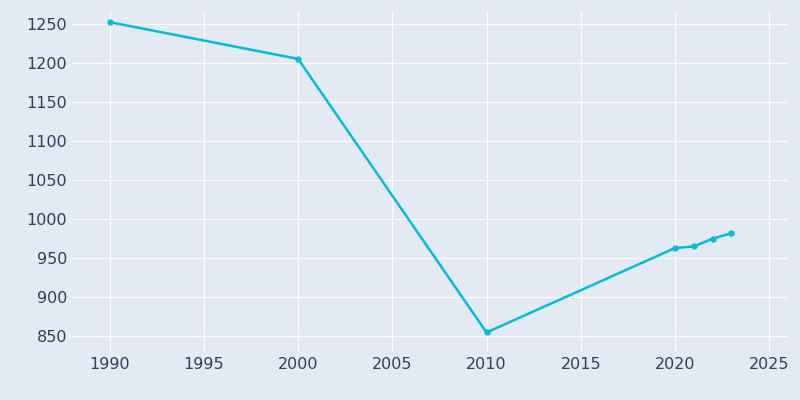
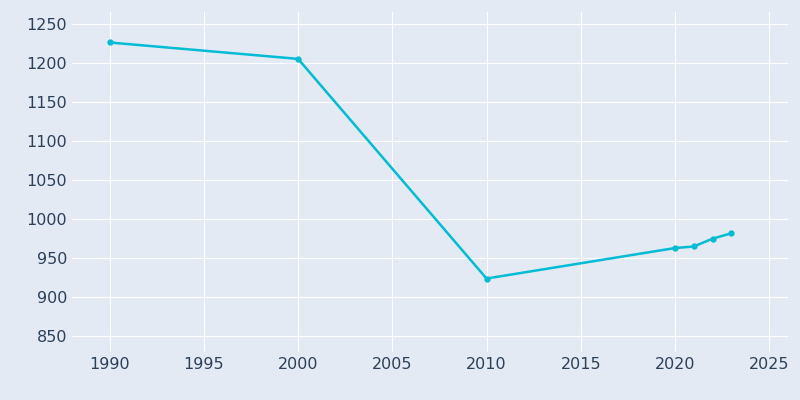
1990: 1252 -> 1226
2010: 855 -> 924
